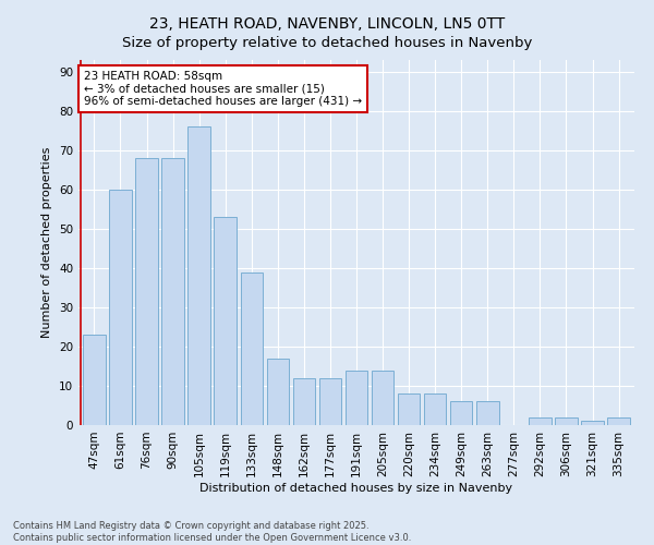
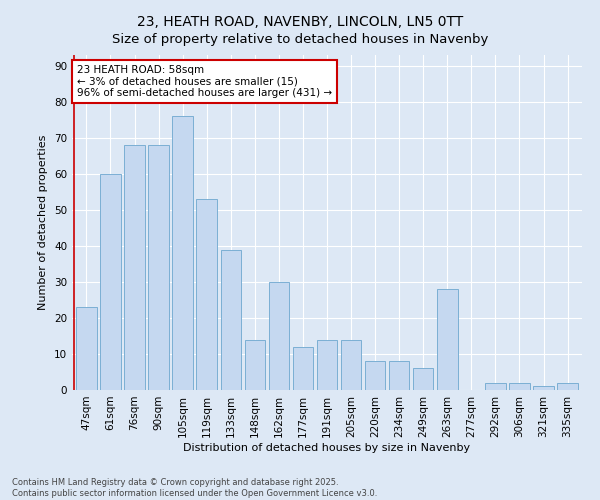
148sqm: 17 -> 14
162sqm: 12 -> 30
263sqm: 6 -> 28
